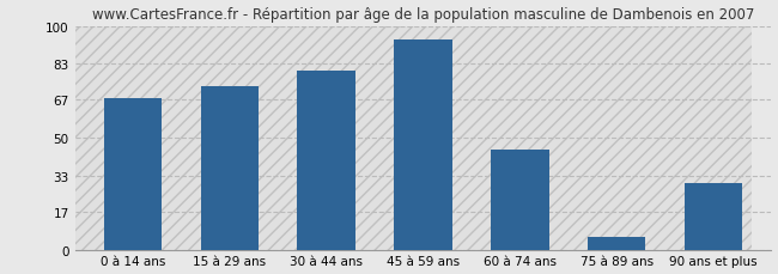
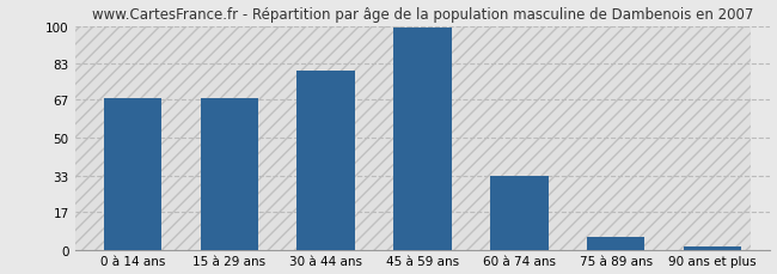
15 à 29 ans: 73 -> 68
45 à 59 ans: 94 -> 99
60 à 74 ans: 45 -> 33
90 ans et plus: 30 -> 2
